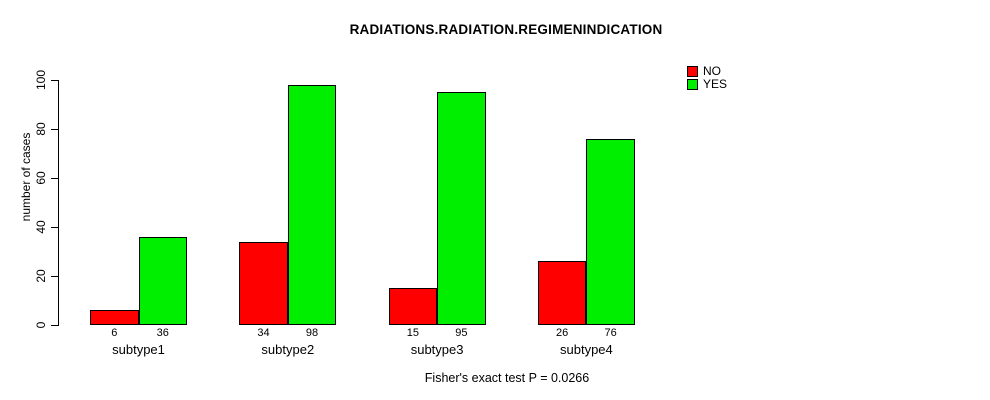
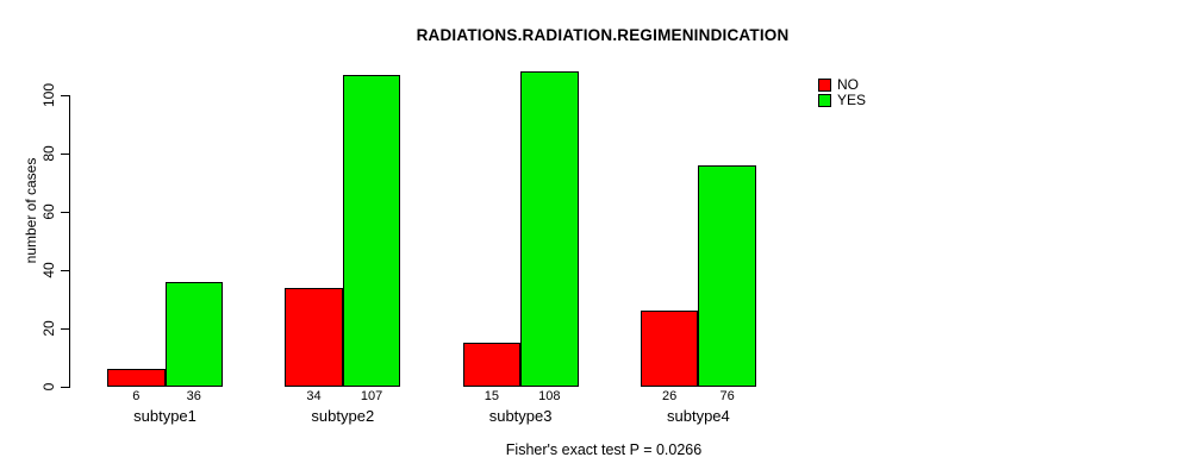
YES/subtype2: 98 -> 107
YES/subtype3: 95 -> 108
